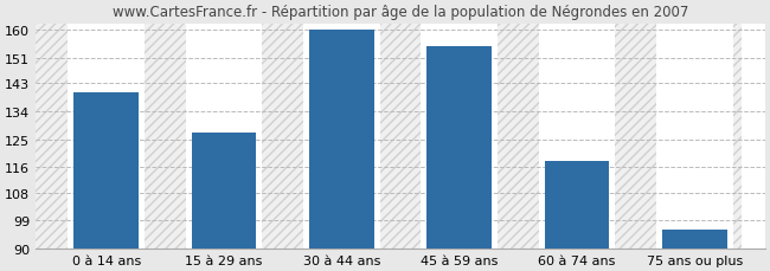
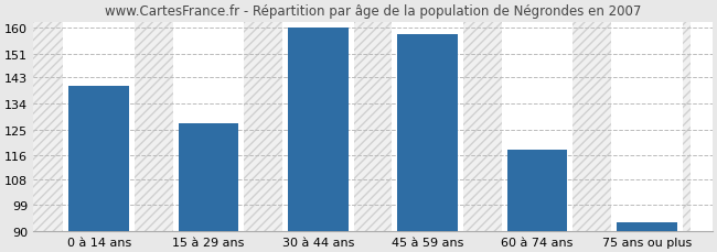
45 à 59 ans: 155 -> 158
75 ans ou plus: 96 -> 93
